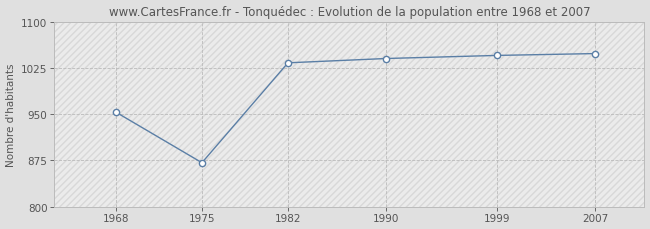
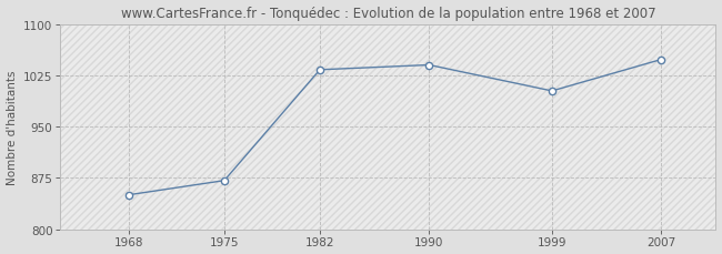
1968: 953 -> 850
1999: 1045 -> 1002
